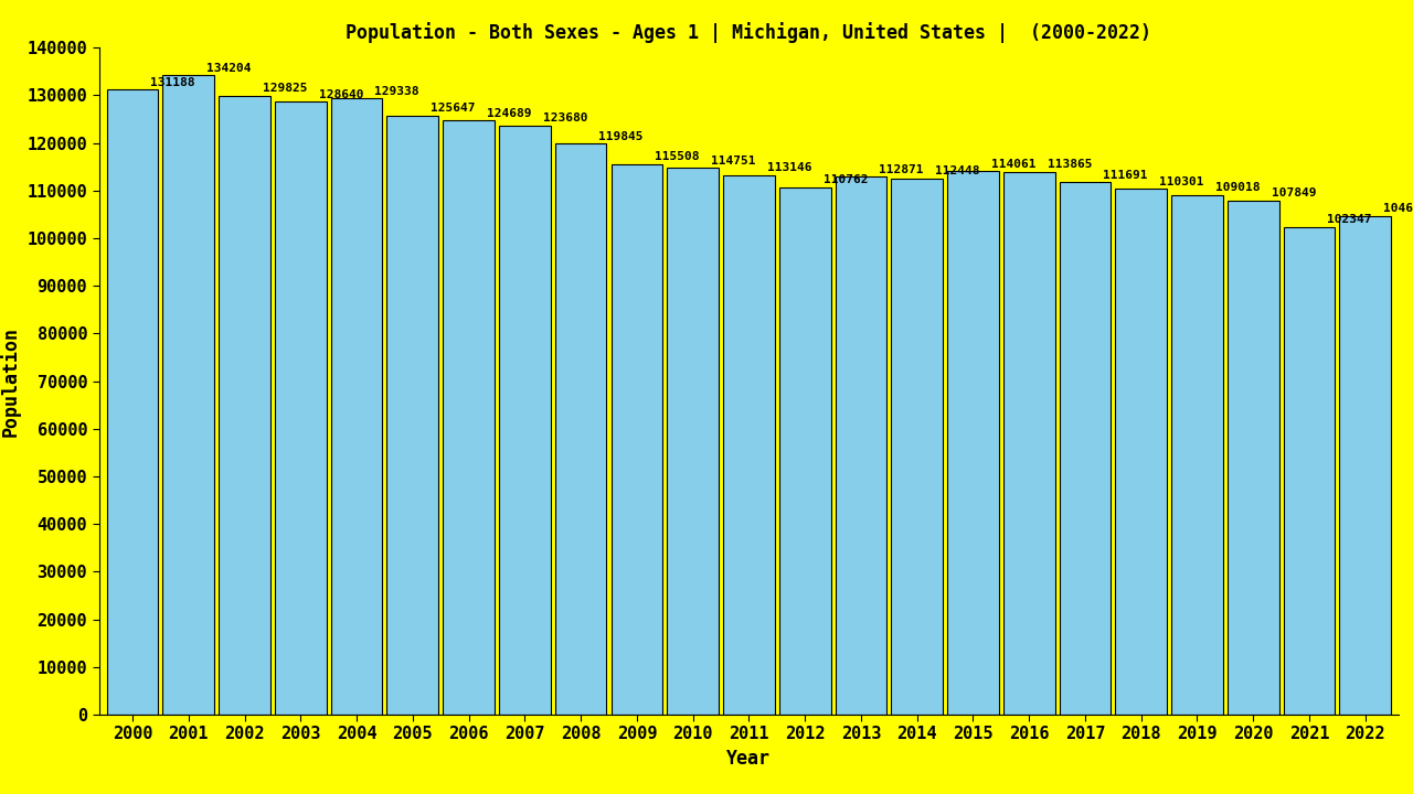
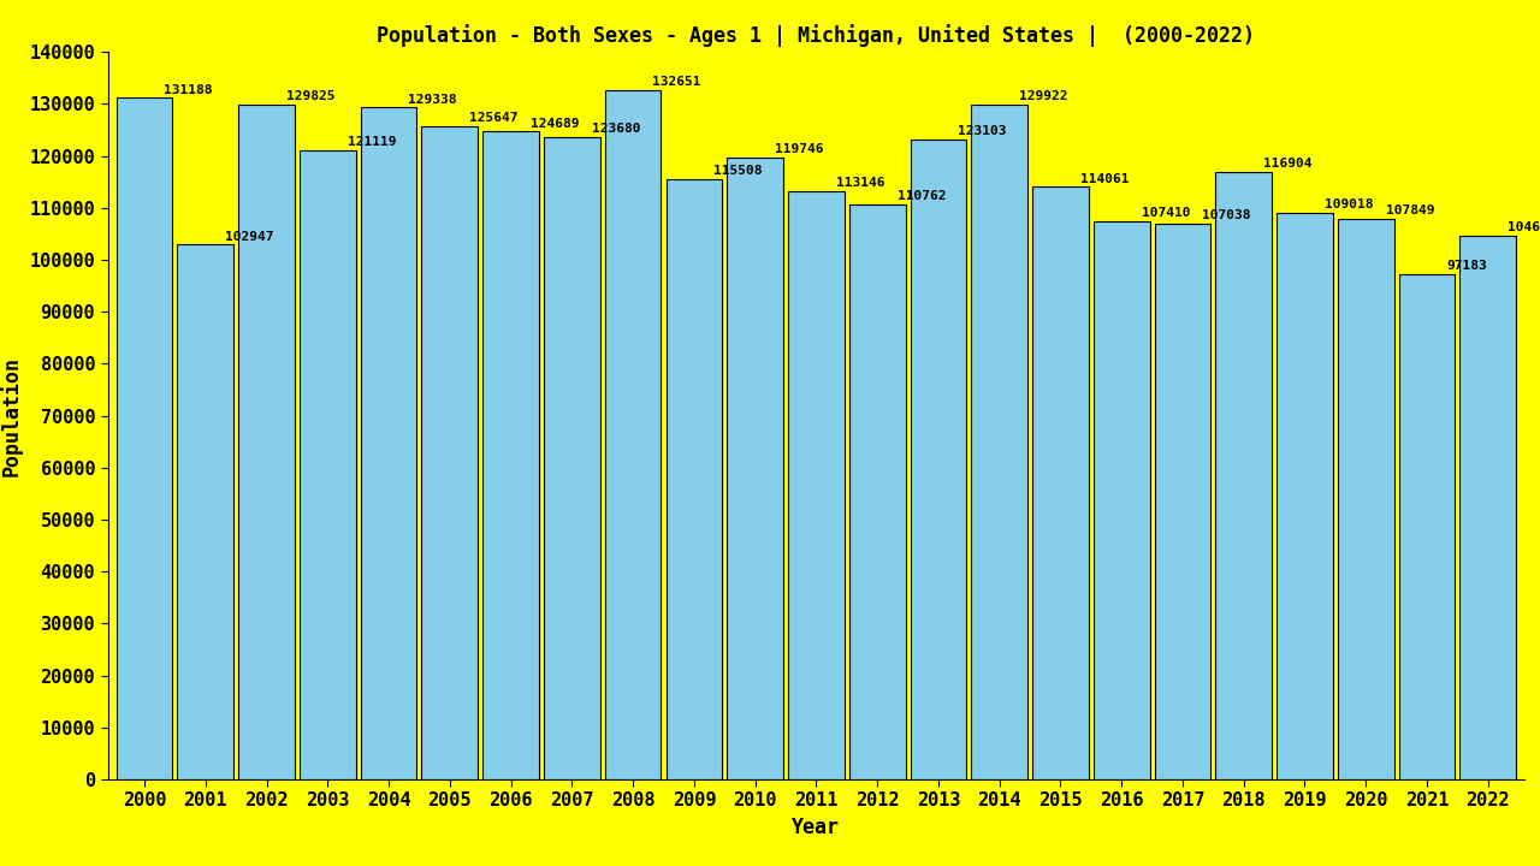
2001: 134204 -> 102947
2003: 128640 -> 121119
2008: 119845 -> 132651
2010: 114751 -> 119746
2013: 112871 -> 123103
2014: 112448 -> 129922
2016: 113865 -> 107410
2017: 111691 -> 107038
2018: 110301 -> 116904
2021: 102347 -> 97183
